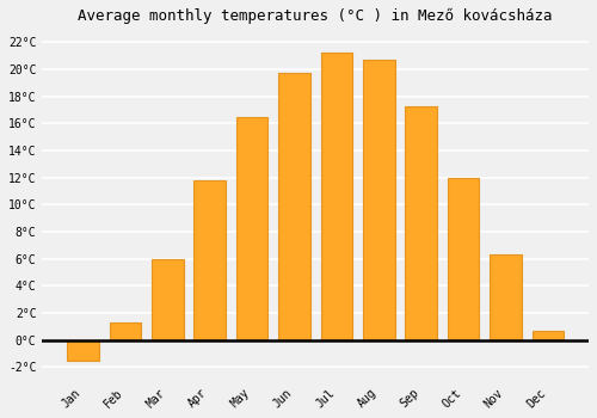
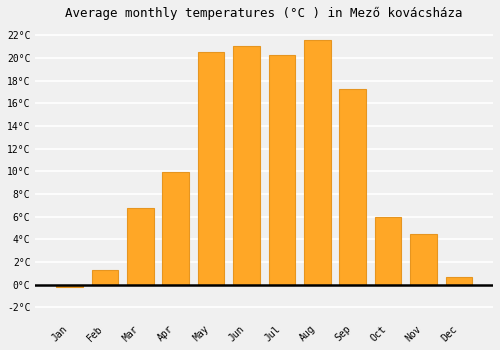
Jan: -1.5°C -> -0.2°C
Mar: 6.0°C -> 6.8°C
Apr: 11.8°C -> 9.9°C
May: 16.5°C -> 20.5°C
Jun: 19.7°C -> 21.1°C
Jul: 21.2°C -> 20.3°C
Aug: 20.7°C -> 21.6°C
Oct: 12.0°C -> 6.0°C
Nov: 6.3°C -> 4.5°C
